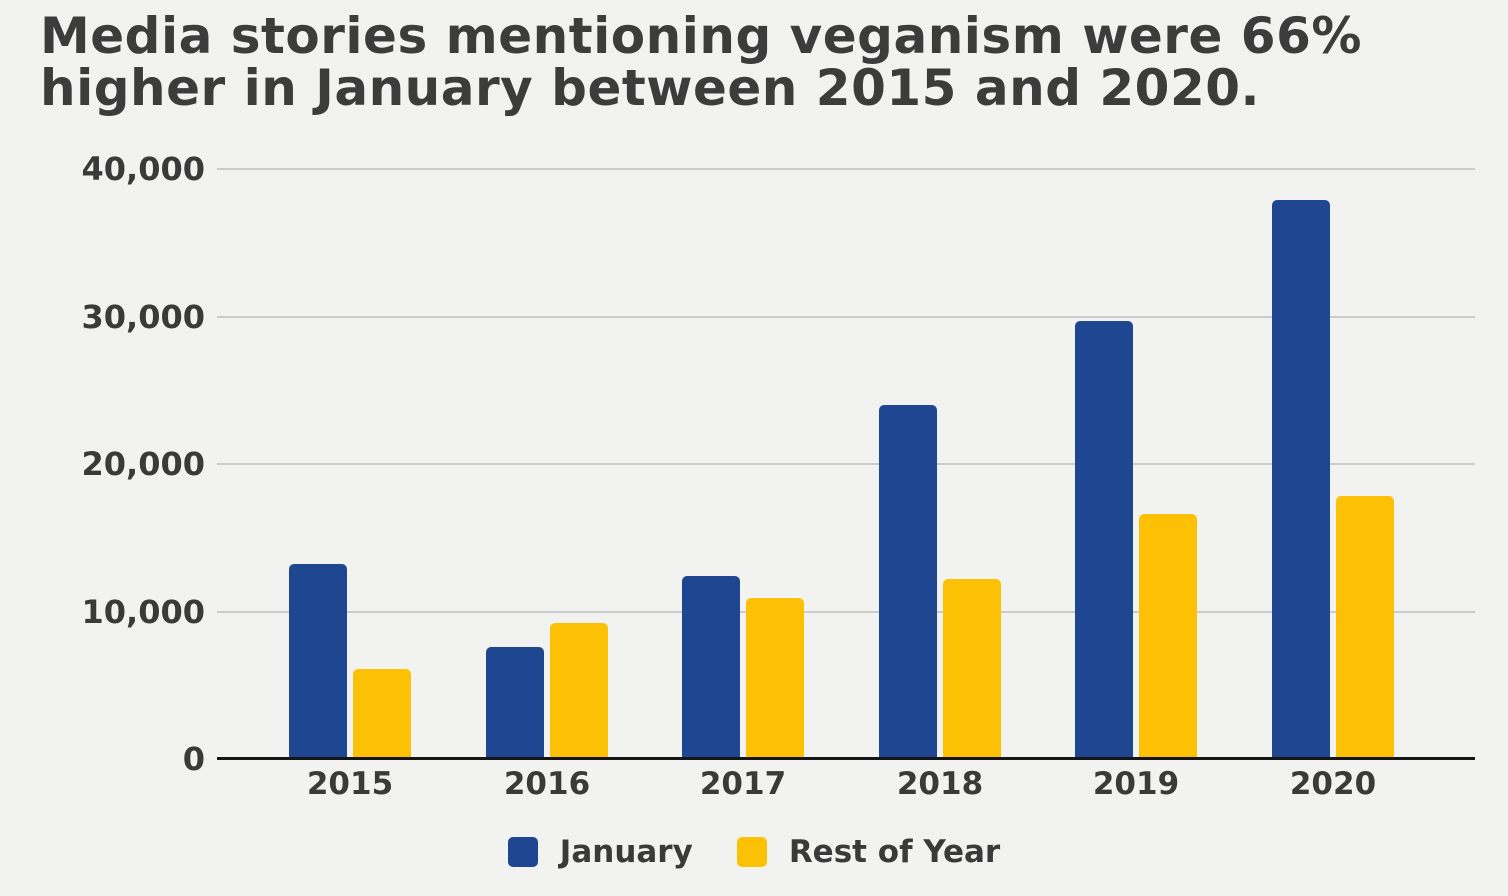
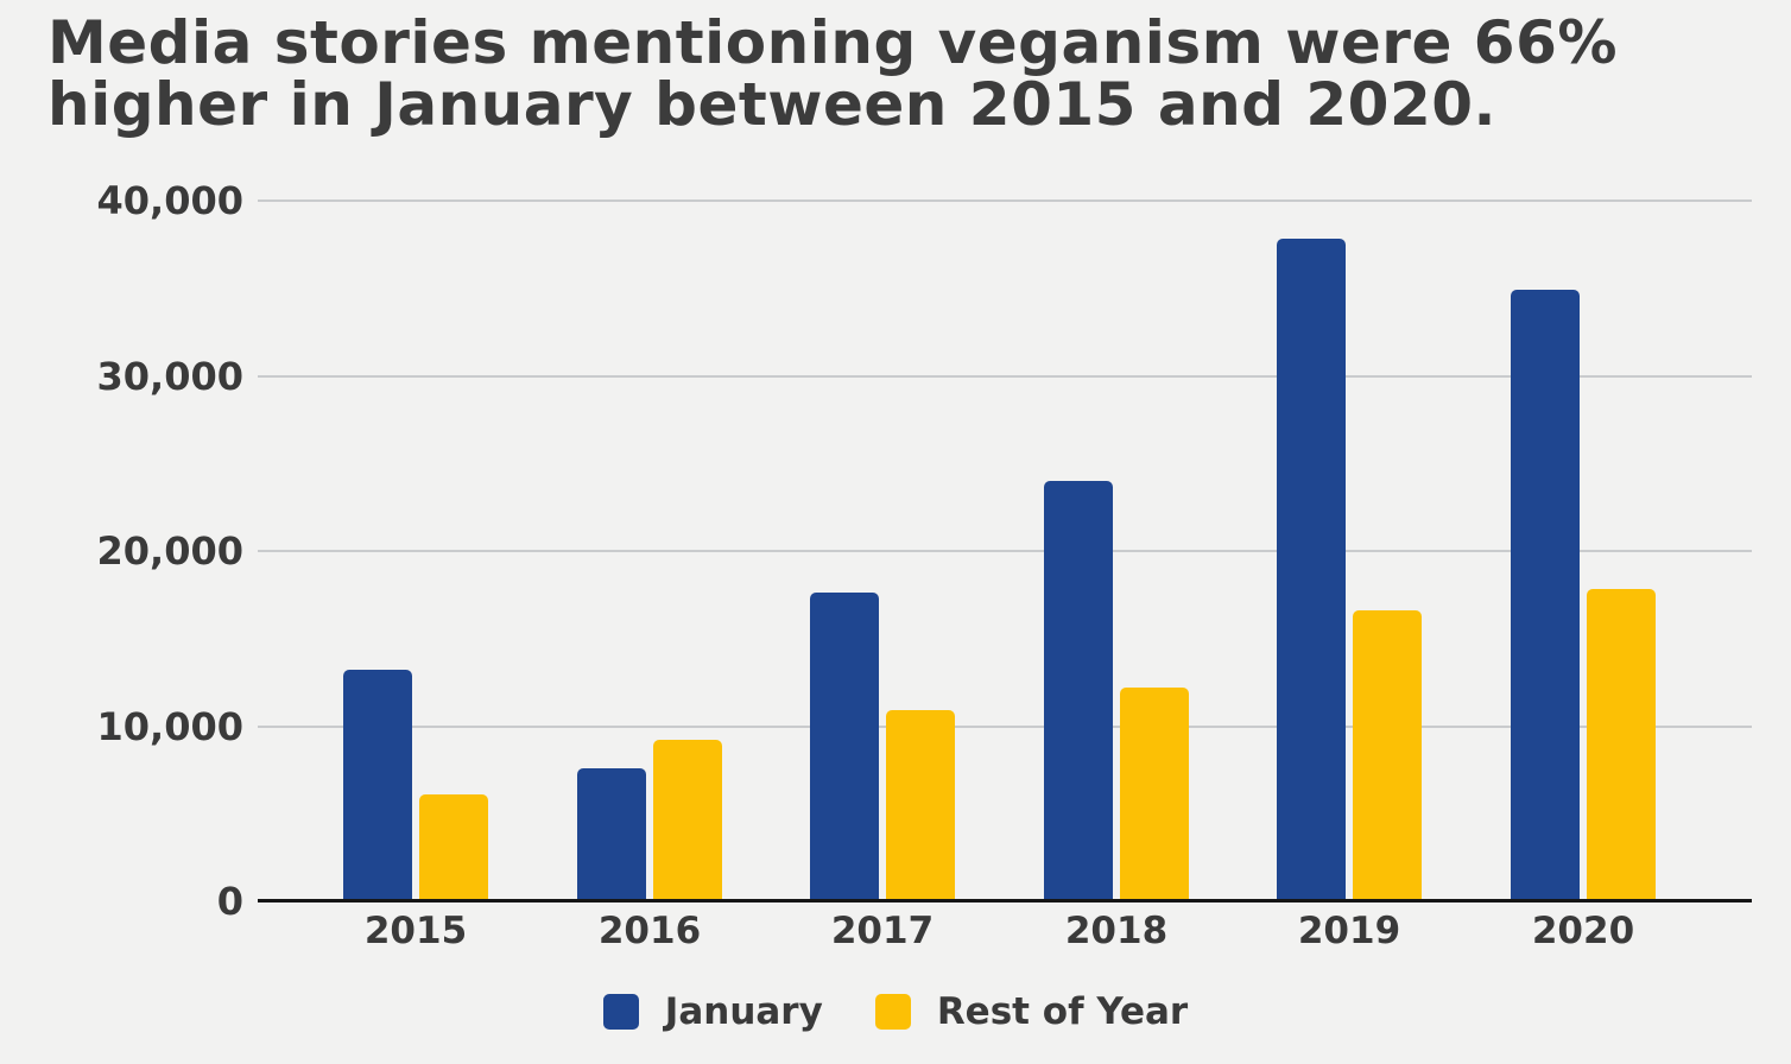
January/2017: 12400 -> 17600
January/2019: 29700 -> 37800
January/2020: 37900 -> 34900
